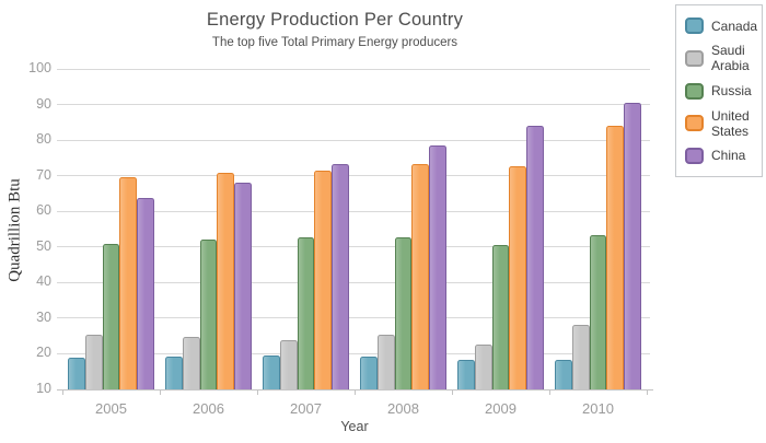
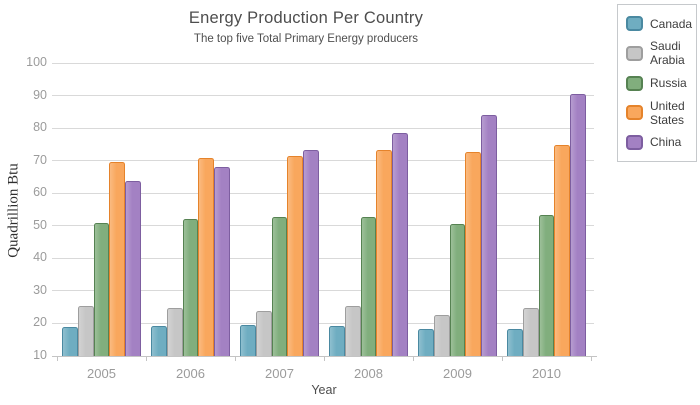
Saudi Arabia/2010: 28 -> 25
United States/2010: 84 -> 75
